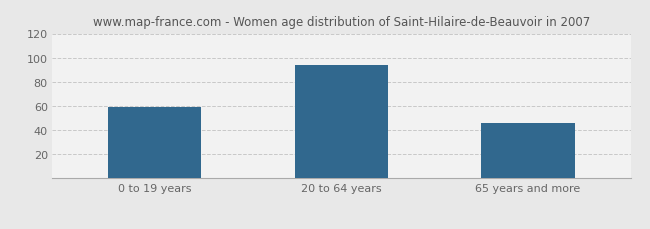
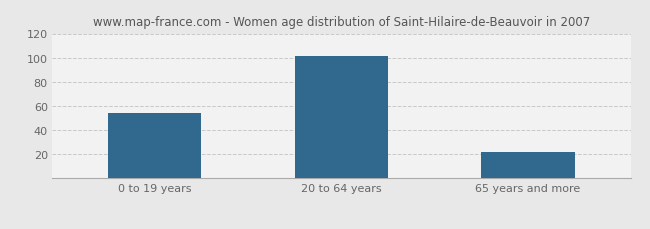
0 to 19 years: 59 -> 54
20 to 64 years: 94 -> 101
65 years and more: 46 -> 22
